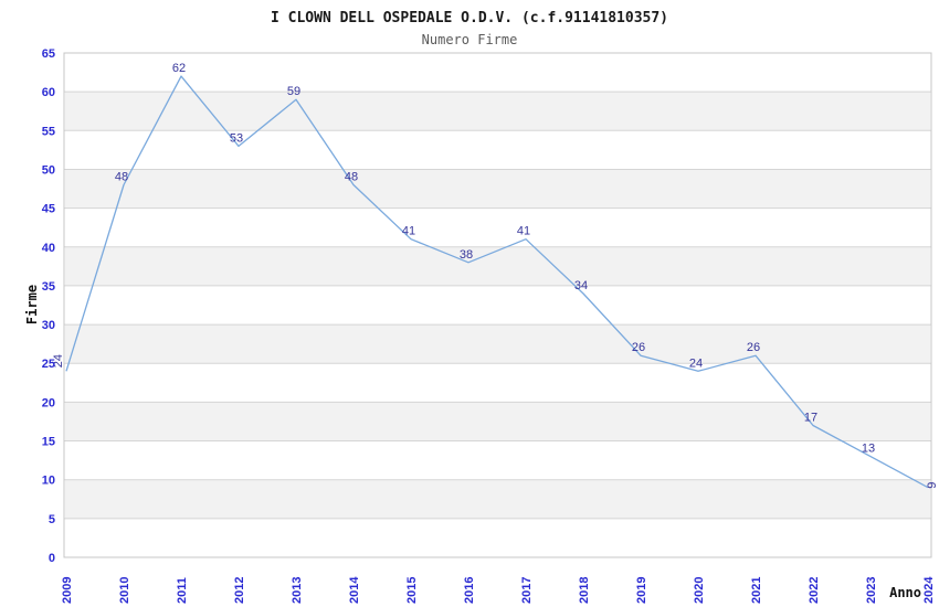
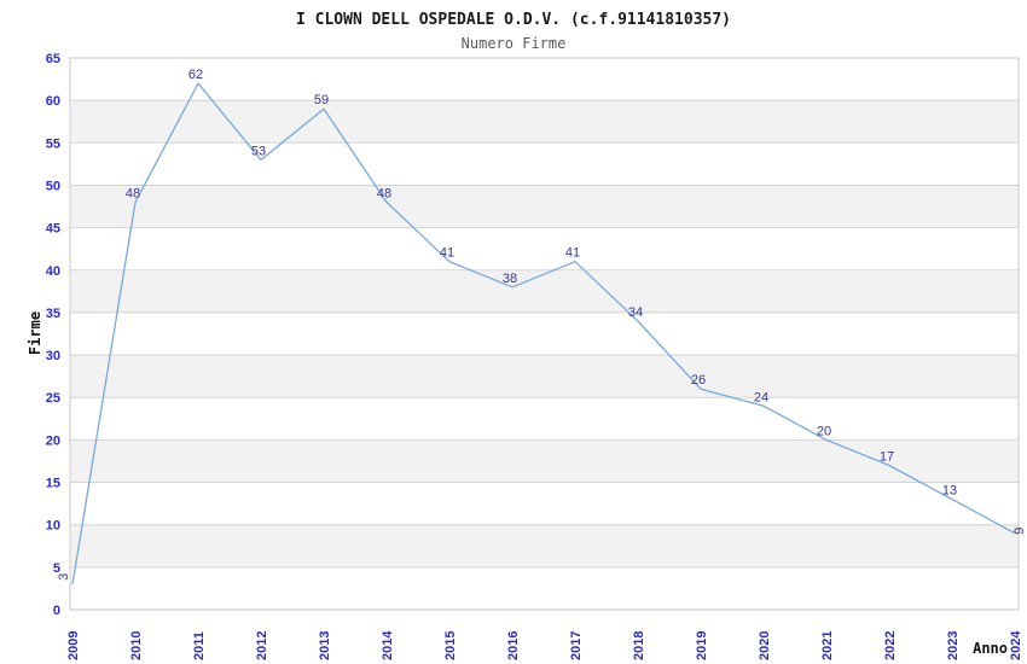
2009: 24 -> 3
2021: 26 -> 20
